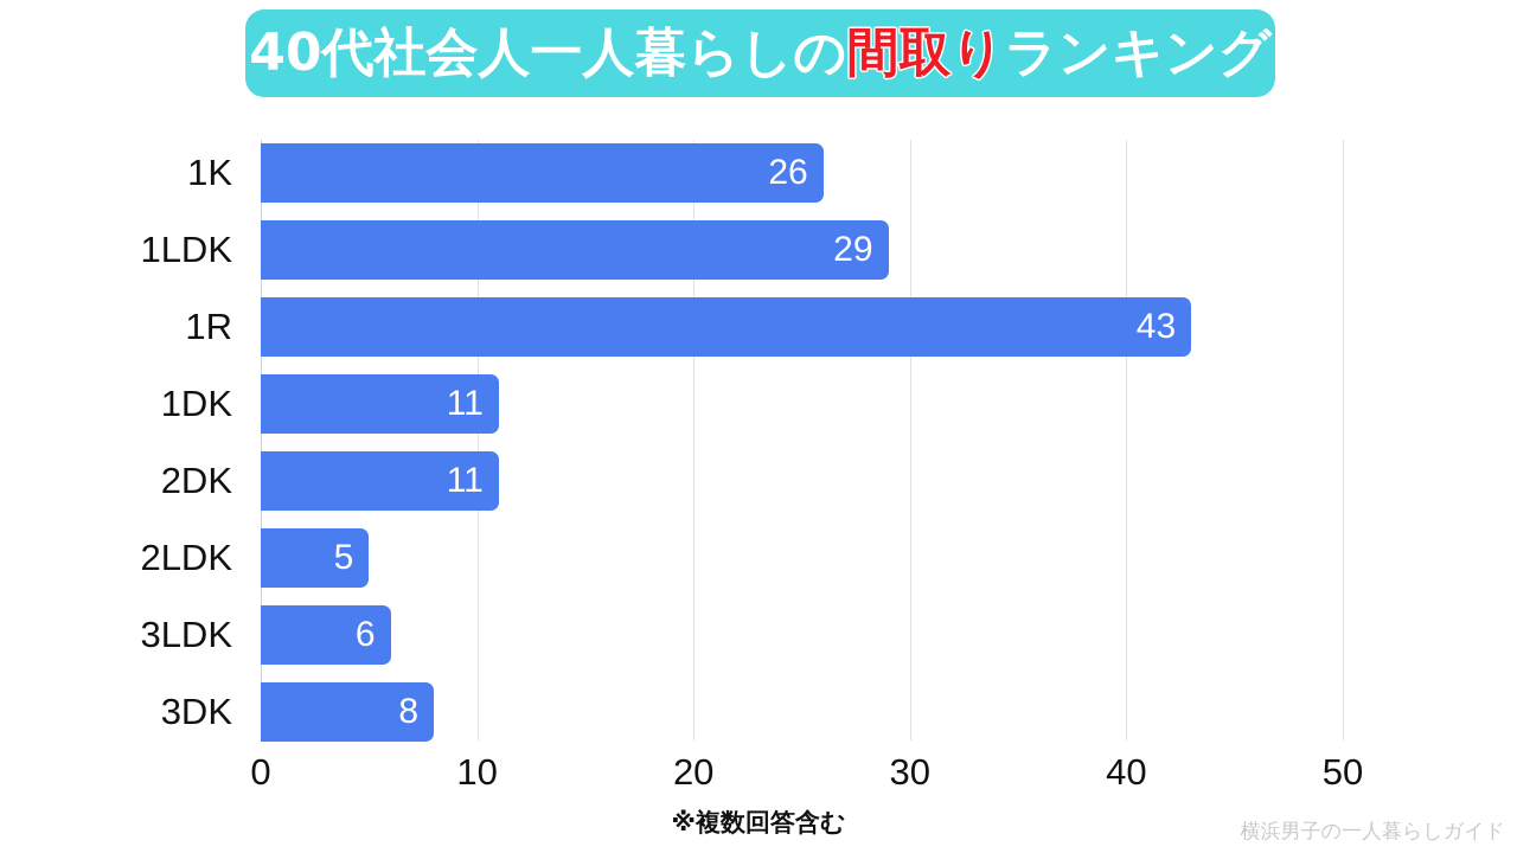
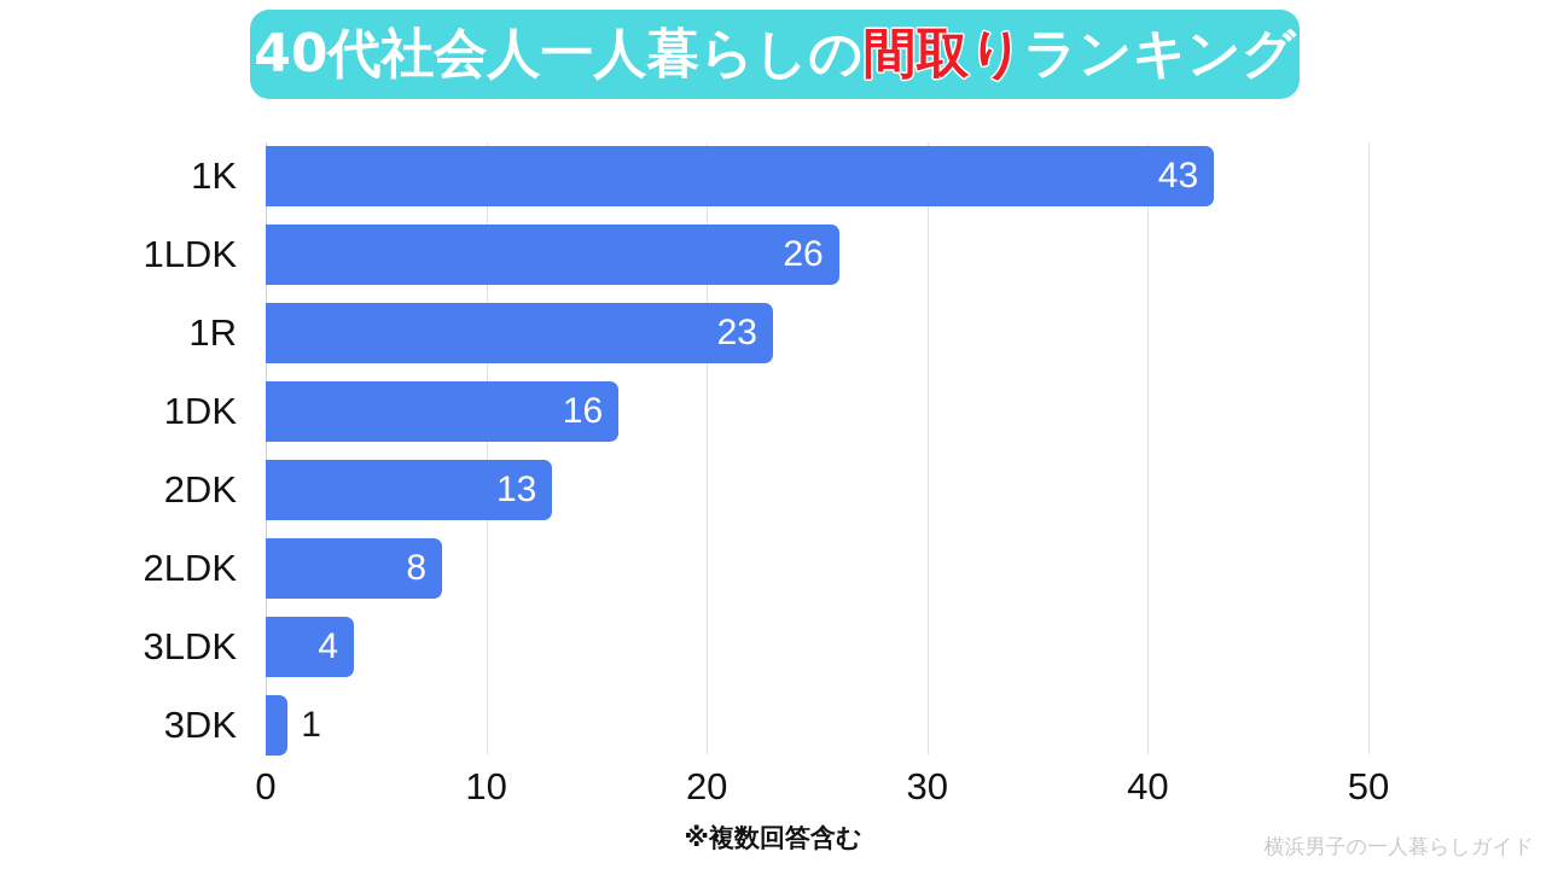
1K: 26 -> 43
1LDK: 29 -> 26
1R: 43 -> 23
1DK: 11 -> 16
2DK: 11 -> 13
2LDK: 5 -> 8
3LDK: 6 -> 4
3DK: 8 -> 1
